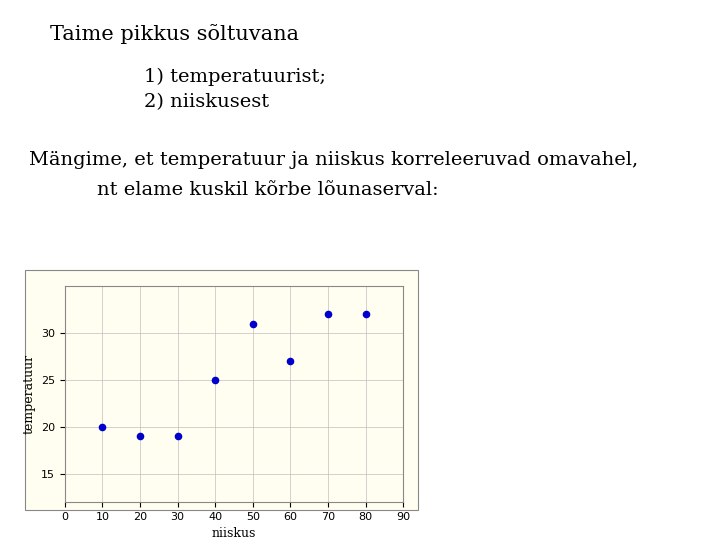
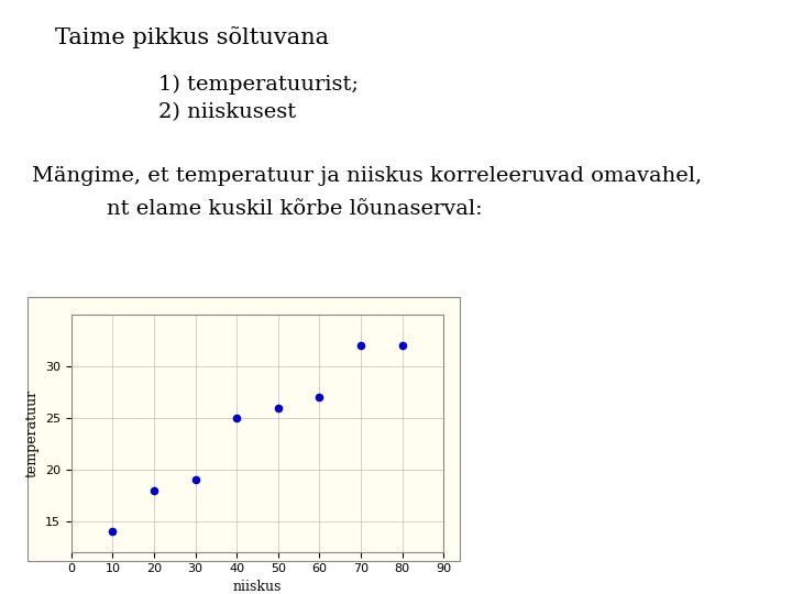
10: 20 -> 14
20: 19 -> 18
50: 31 -> 26
